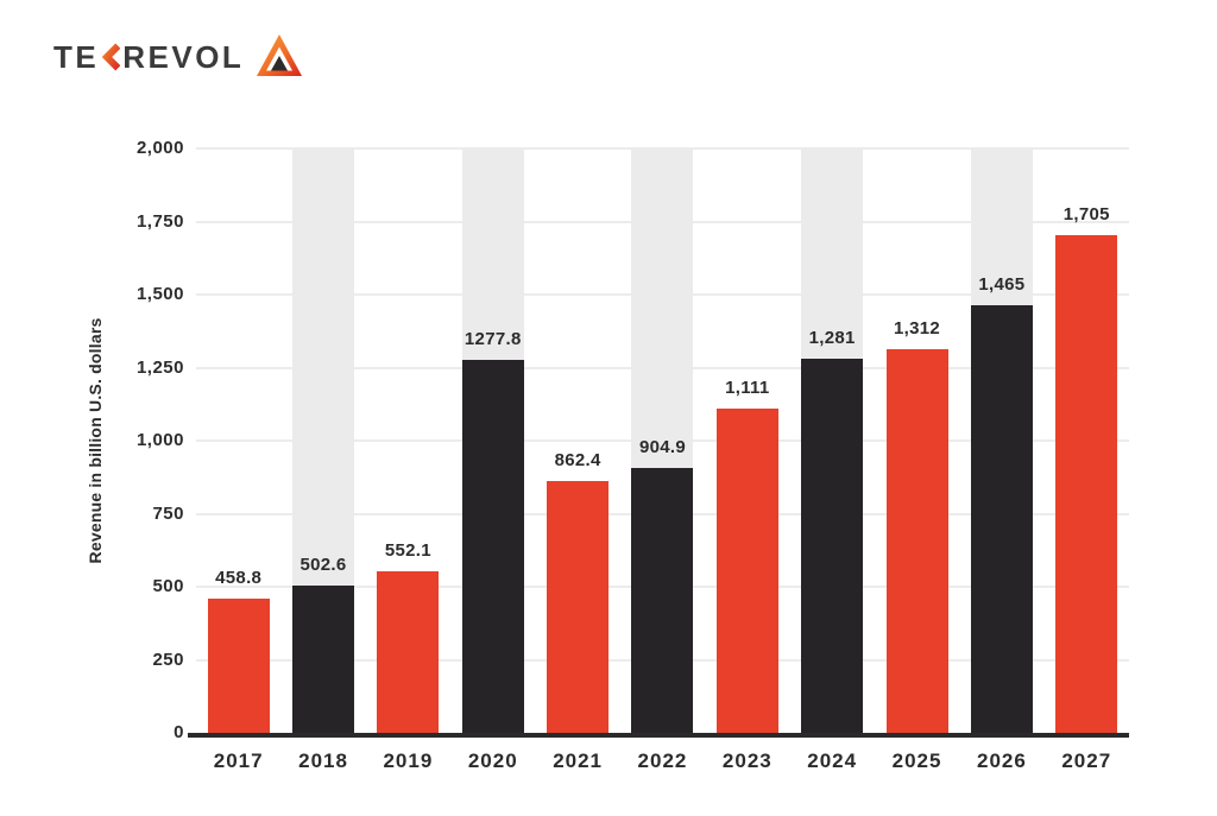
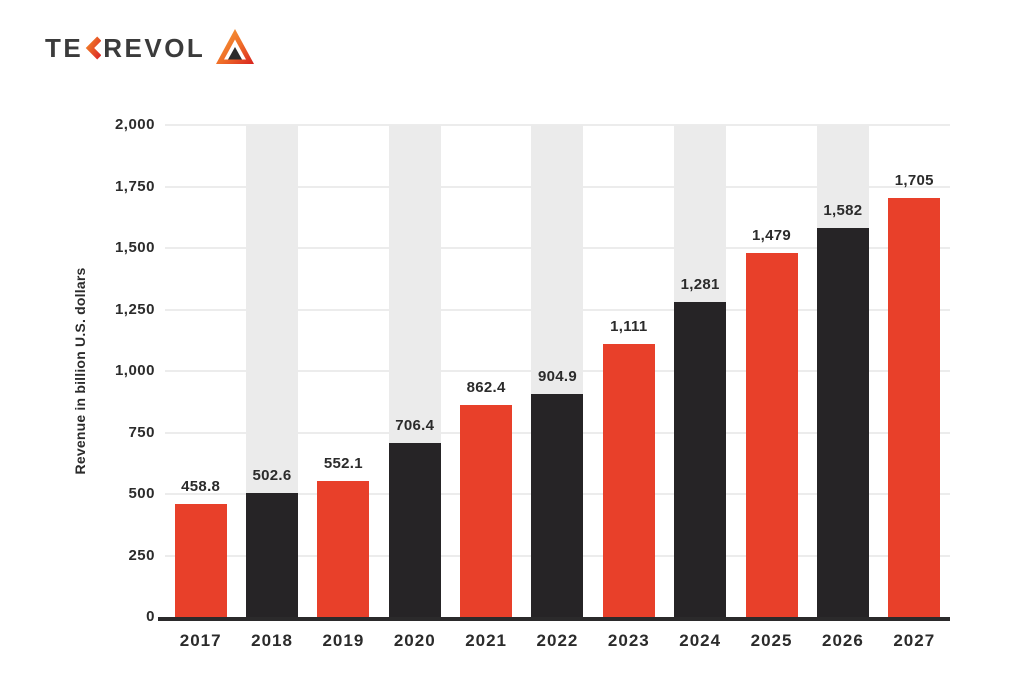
2020: 1277.8 -> 706.4
2025: 1,312 -> 1,479
2026: 1,465 -> 1,582
